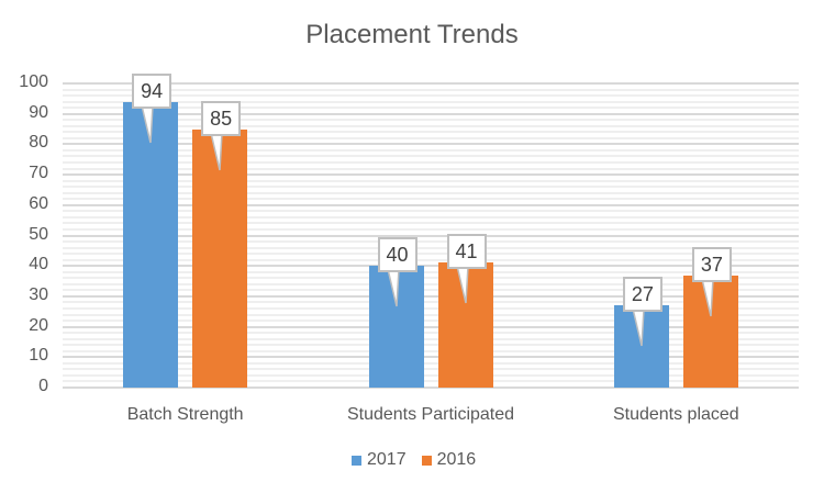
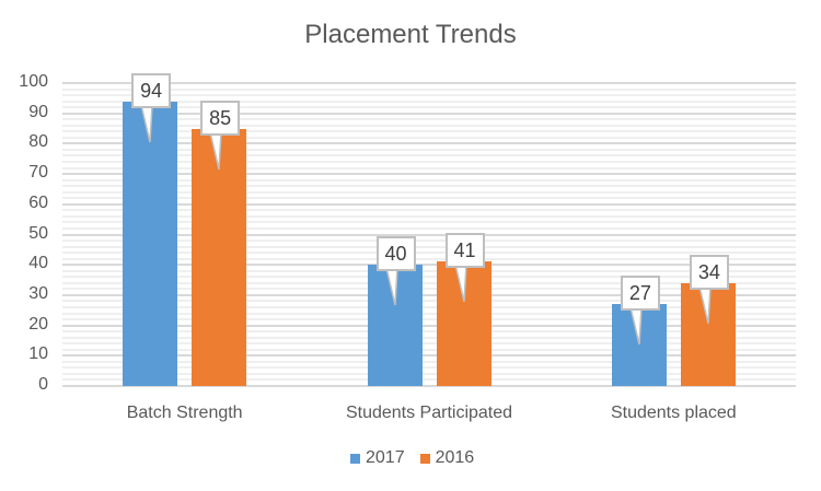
2016/Students placed: 37 -> 34
